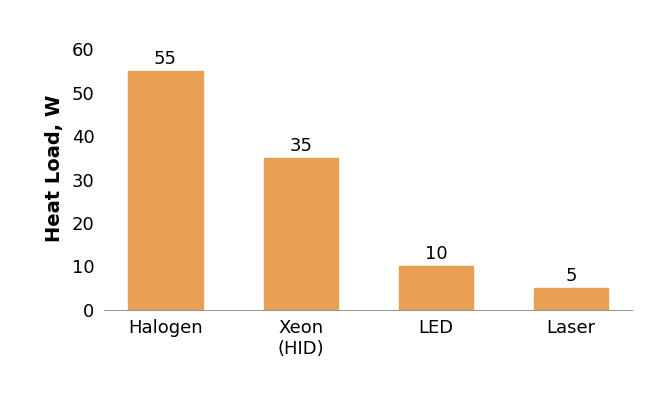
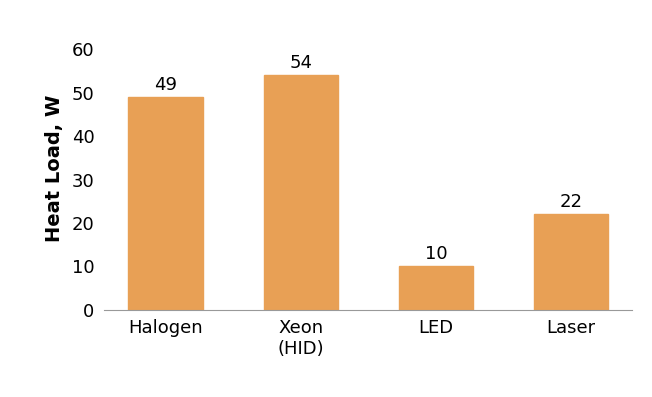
Halogen: 55 -> 49
Xeon (HID): 35 -> 54
Laser: 5 -> 22
